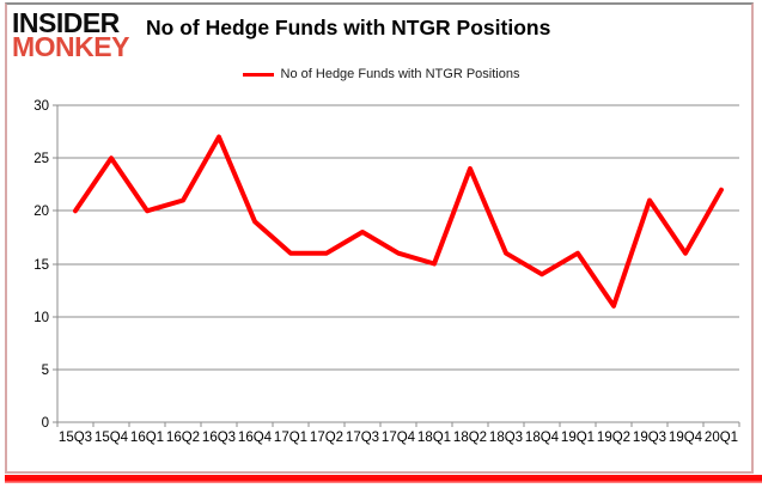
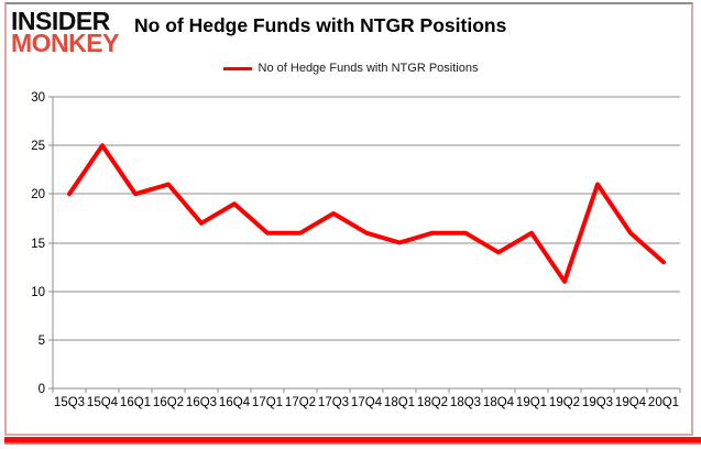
16Q3: 27 -> 17
18Q2: 24 -> 16
20Q1: 22 -> 13
